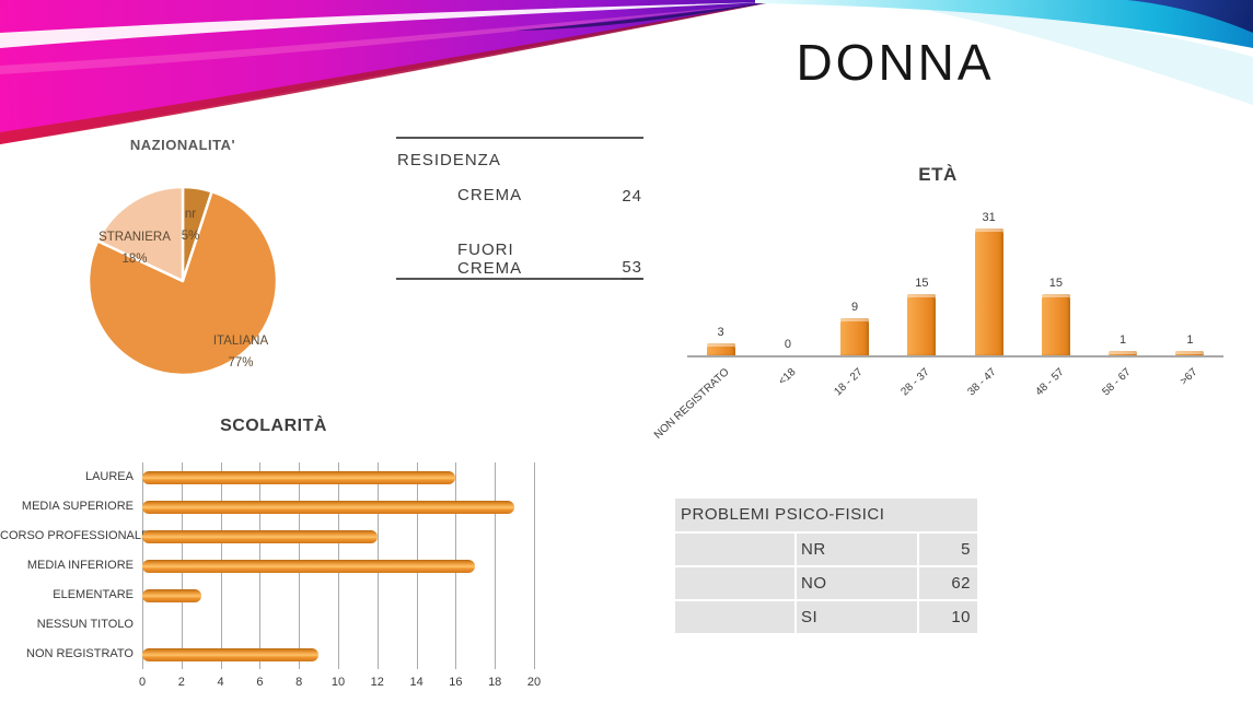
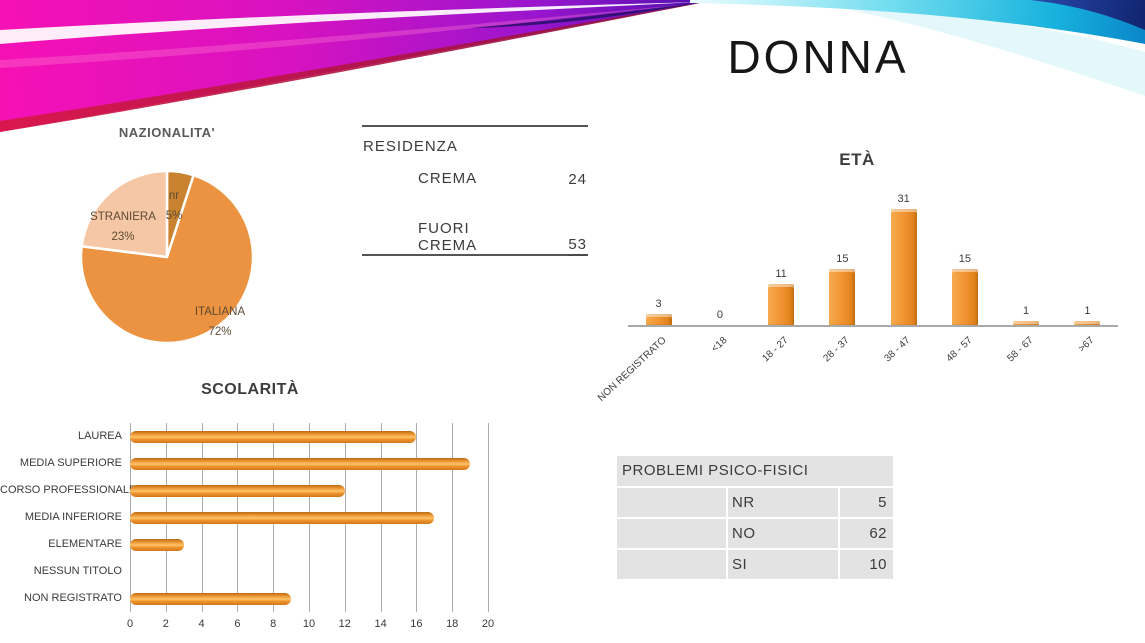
NAZIONALITA'/ITALIANA: 77% -> 72%
NAZIONALITA'/STRANIERA: 18% -> 23%
ETÀ/18 - 27: 9 -> 11
